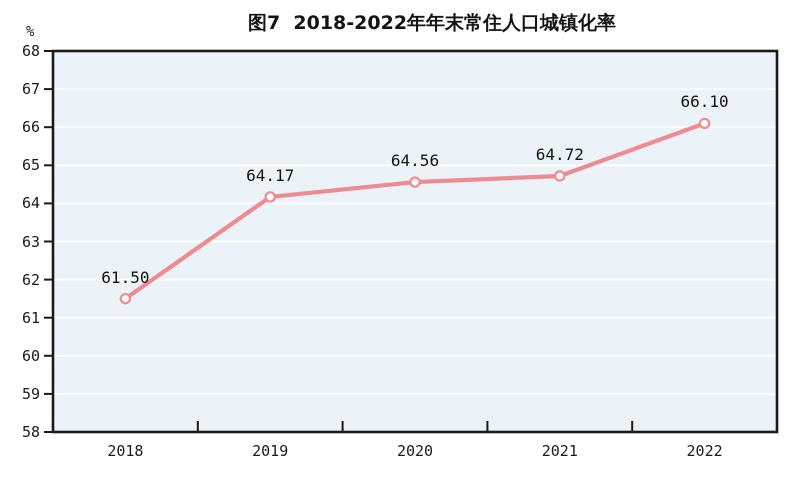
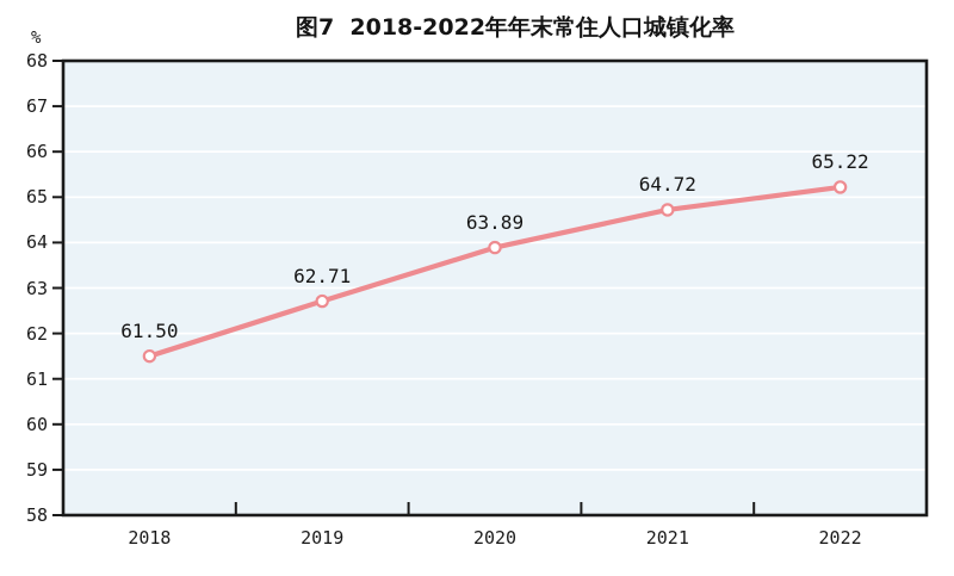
2019: 64.17 -> 62.71
2020: 64.56 -> 63.89
2022: 66.10 -> 65.22
